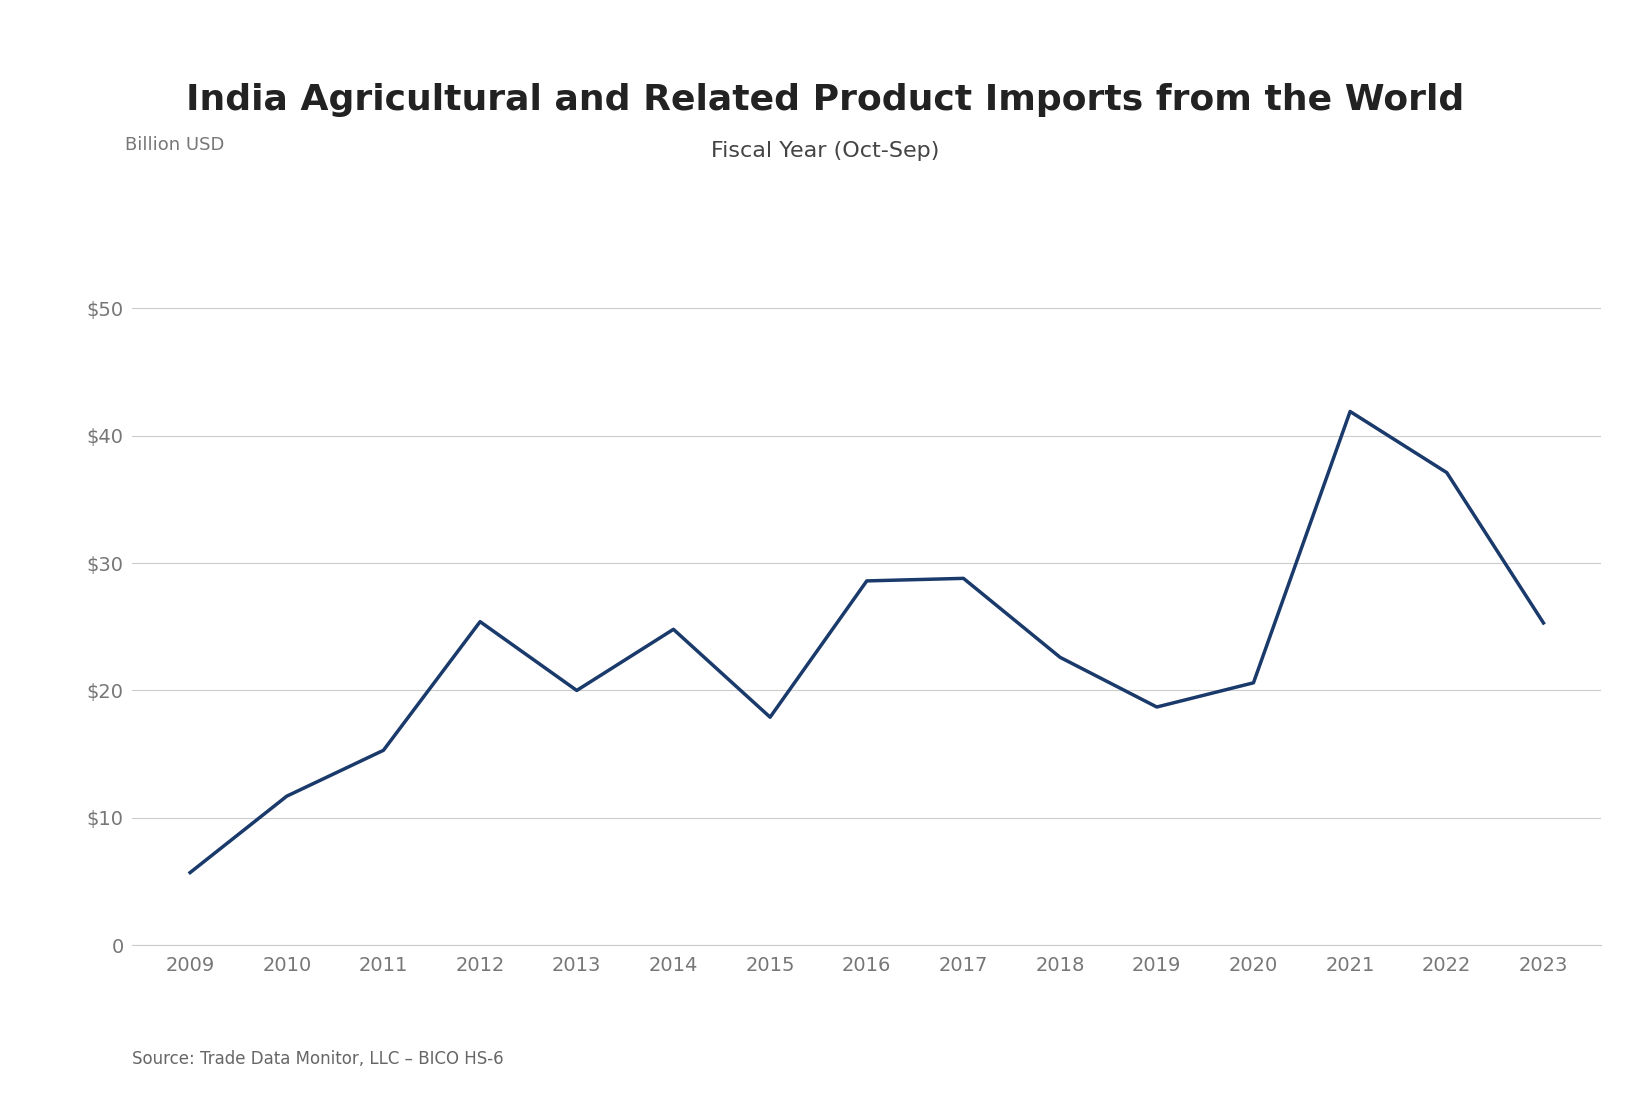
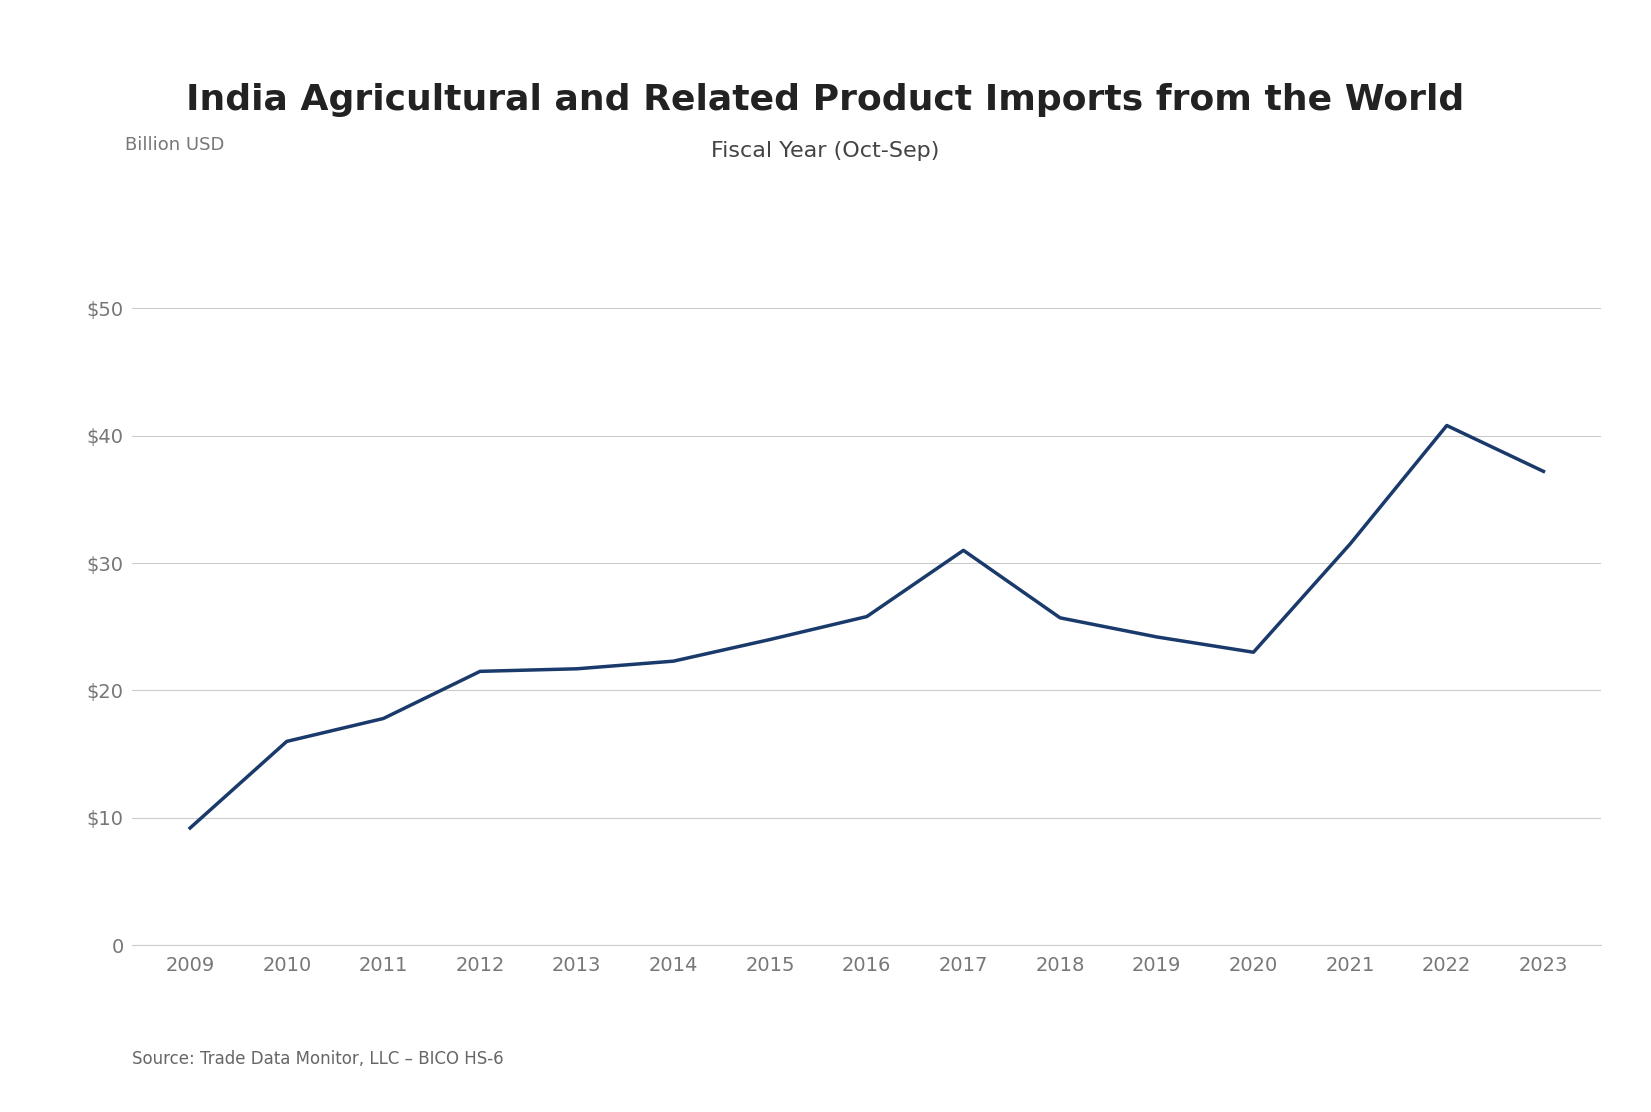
2009: $5.7 -> $9.2
2010: $11.7 -> $16.0
2011: $15.3 -> $17.8
2012: $25.4 -> $21.5
2013: $20.0 -> $21.7
2014: $24.8 -> $22.3
2015: $17.9 -> $24.0
2016: $28.6 -> $25.8
2017: $28.8 -> $31.0
2018: $22.6 -> $25.7
2019: $18.7 -> $24.2
2020: $20.6 -> $23.0
2021: $41.9 -> $31.5
2022: $37.1 -> $40.8
2023: $25.3 -> $37.2
